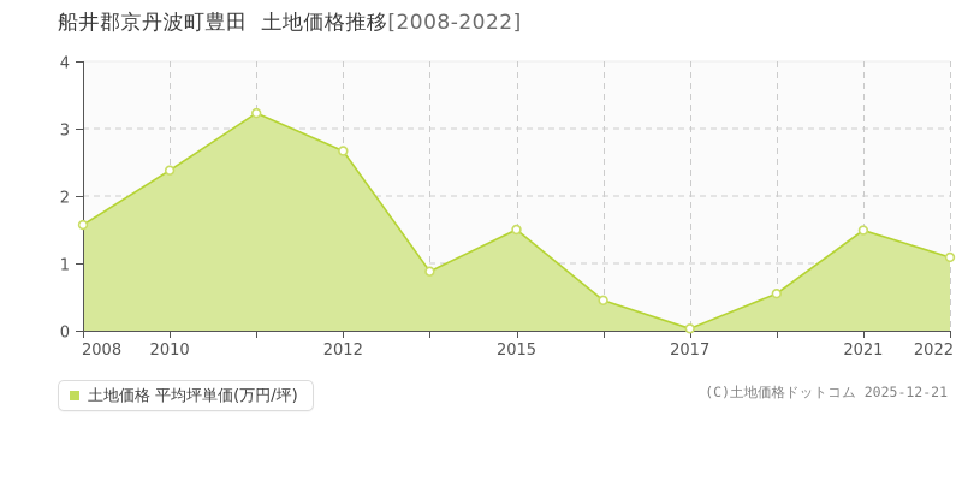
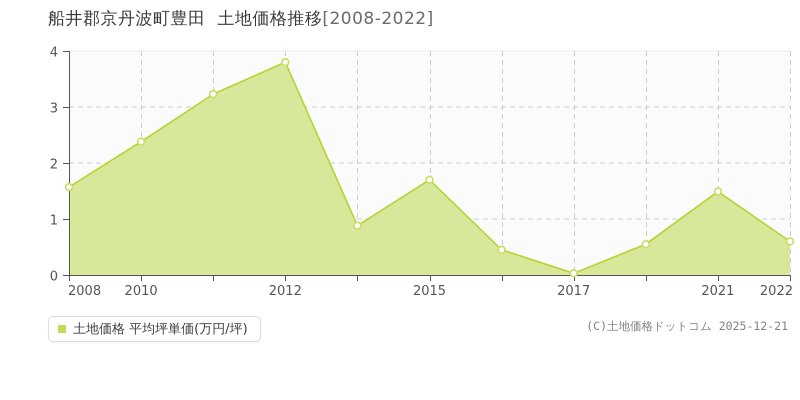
2012: 2.7 -> 3.8
2015: 1.5 -> 1.7
2022: 1.1 -> 0.6
